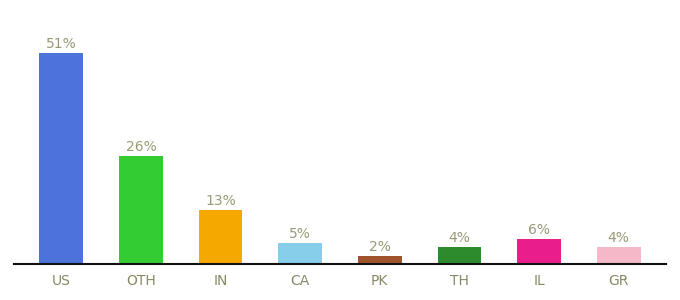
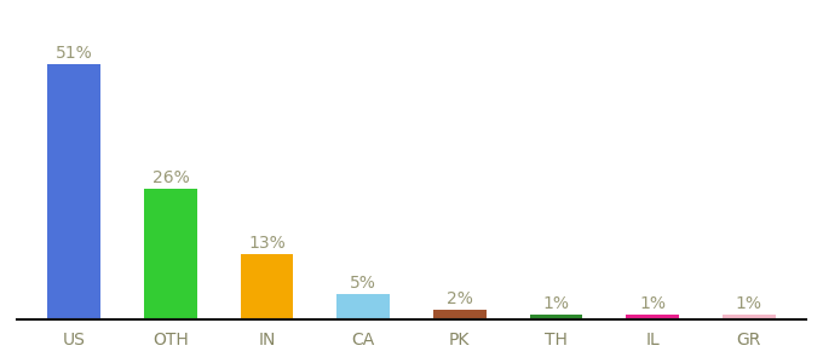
TH: 4% -> 1%
IL: 6% -> 1%
GR: 4% -> 1%
